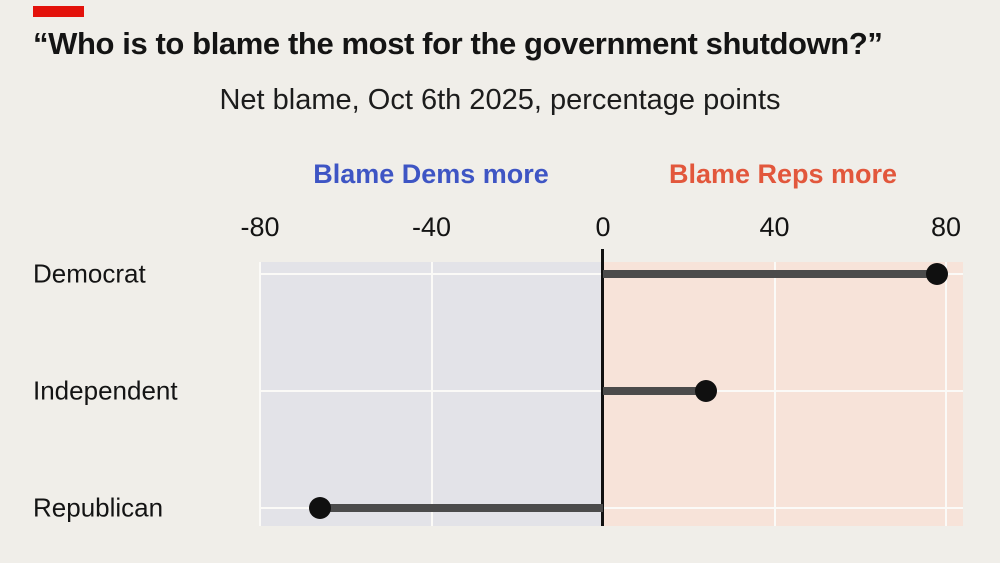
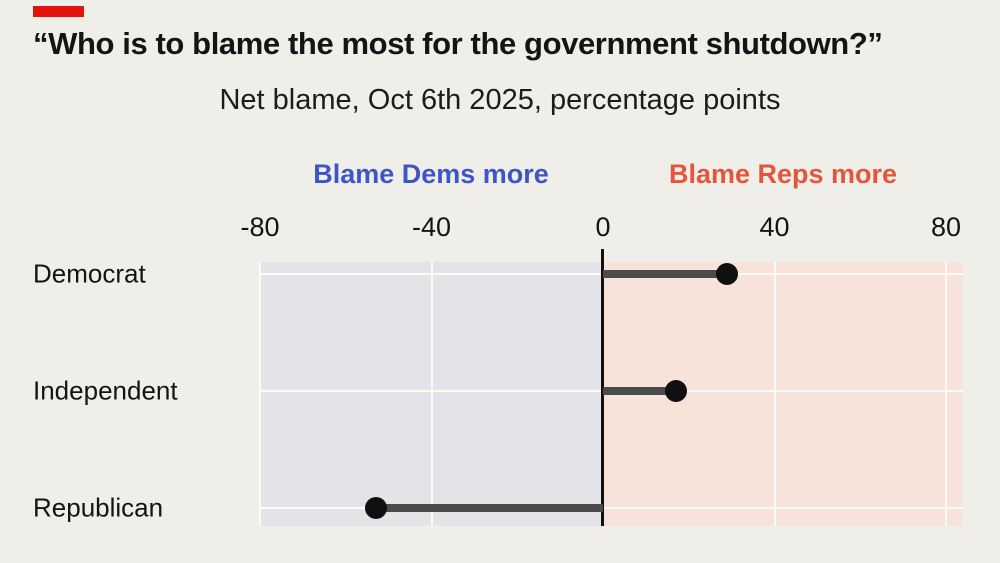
Democrat: 78 -> 29
Independent: 24 -> 17
Republican: -66 -> -53
